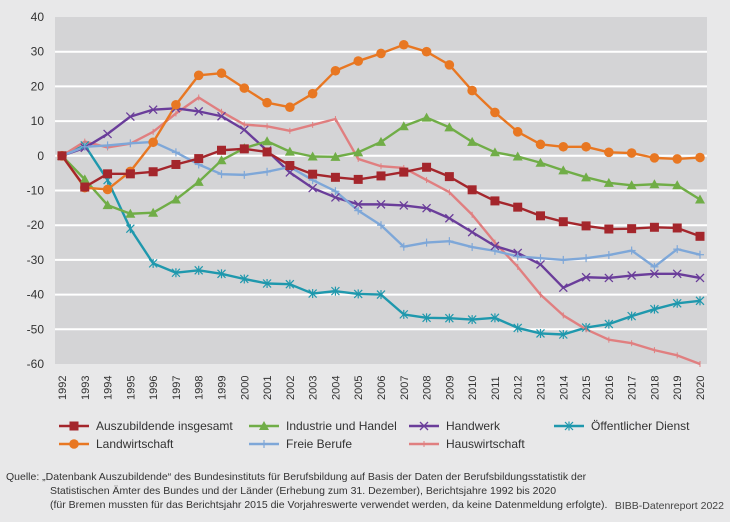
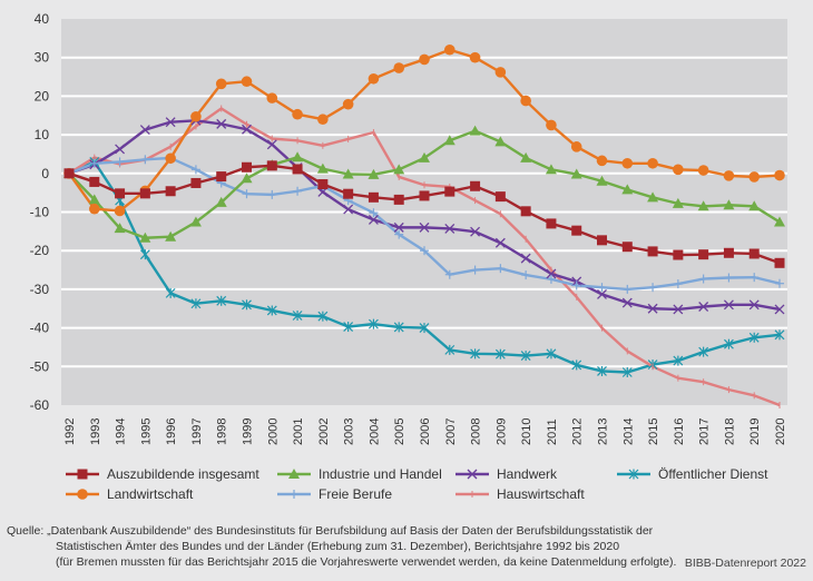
Auszubildende insgesamt/1993: -9 -> -2
Handwerk/2014: -38 -> -34
Freie Berufe/2018: -32 -> -27
